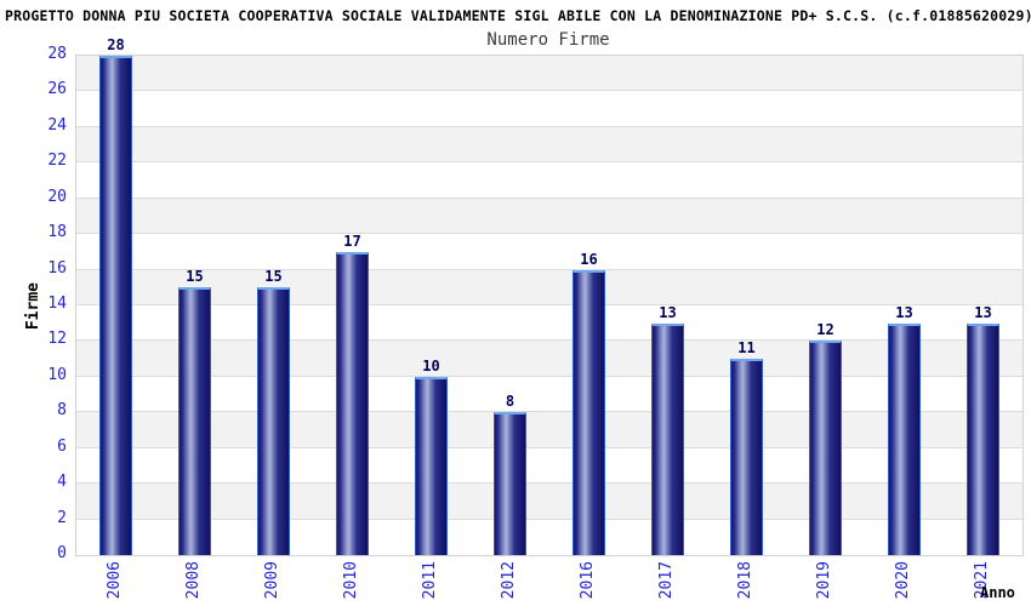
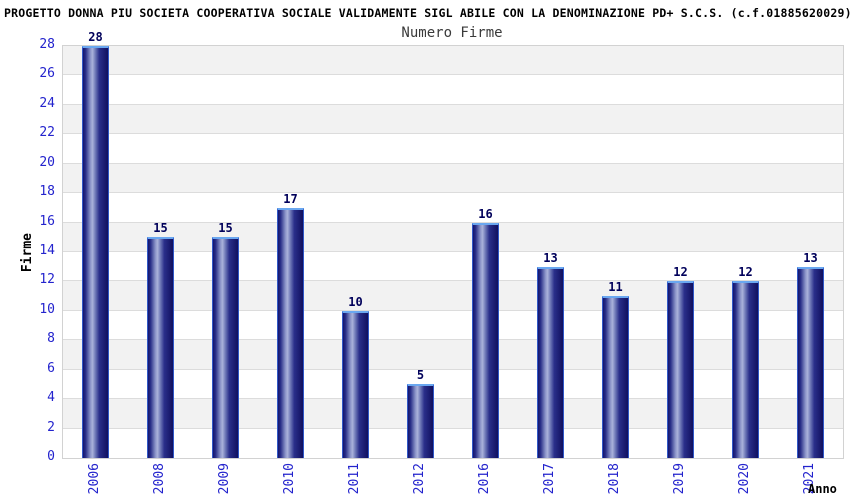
2012: 8 -> 5
2020: 13 -> 12
